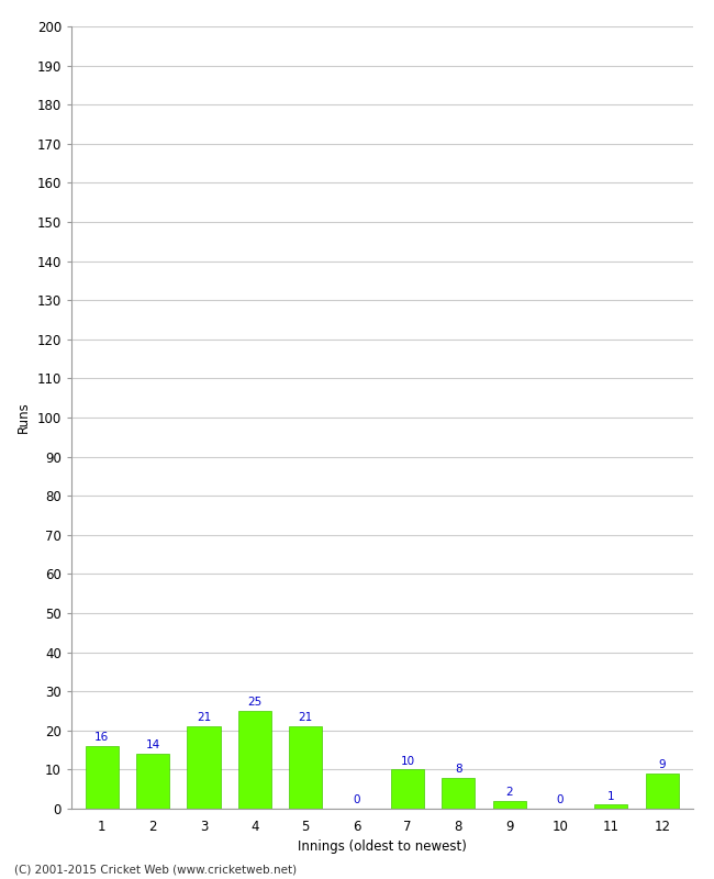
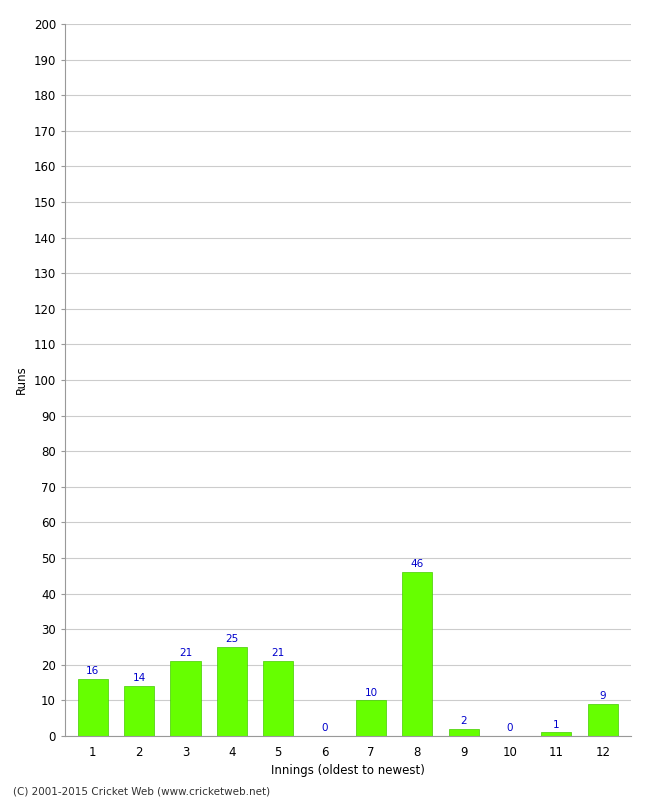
8: 8 -> 46
